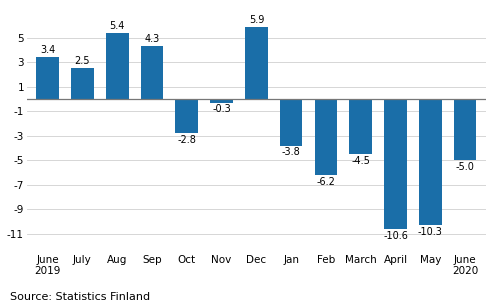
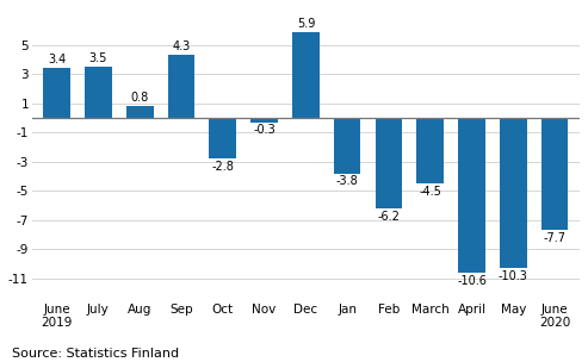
July: 2.5 -> 3.5
Aug: 5.4 -> 0.8
June 2020: -5.0 -> -7.7
